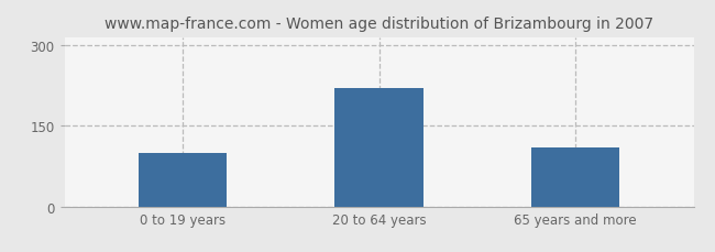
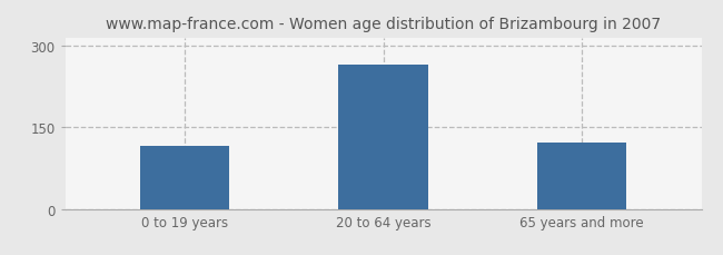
0 to 19 years: 100 -> 116
20 to 64 years: 220 -> 265
65 years and more: 110 -> 122
